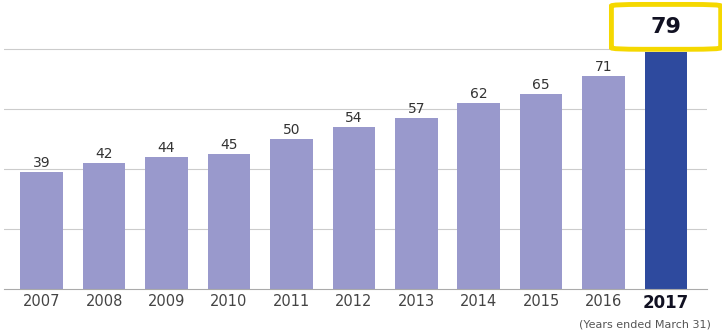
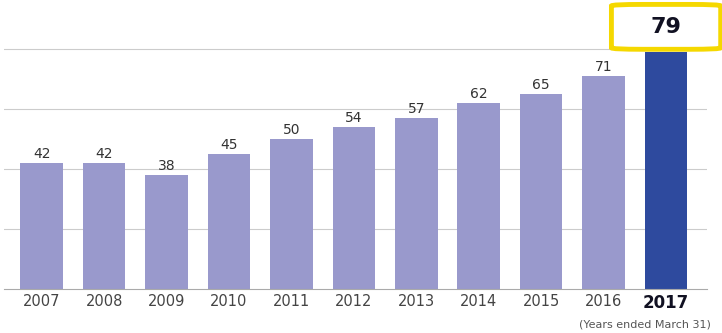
2007: 39 -> 42
2009: 44 -> 38
